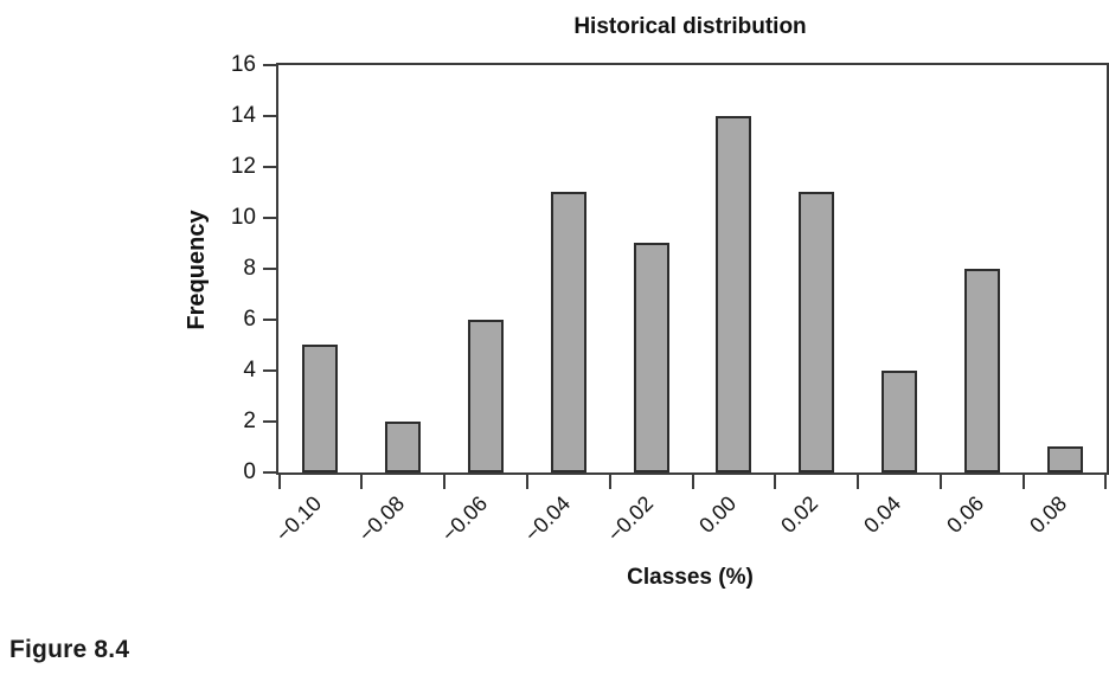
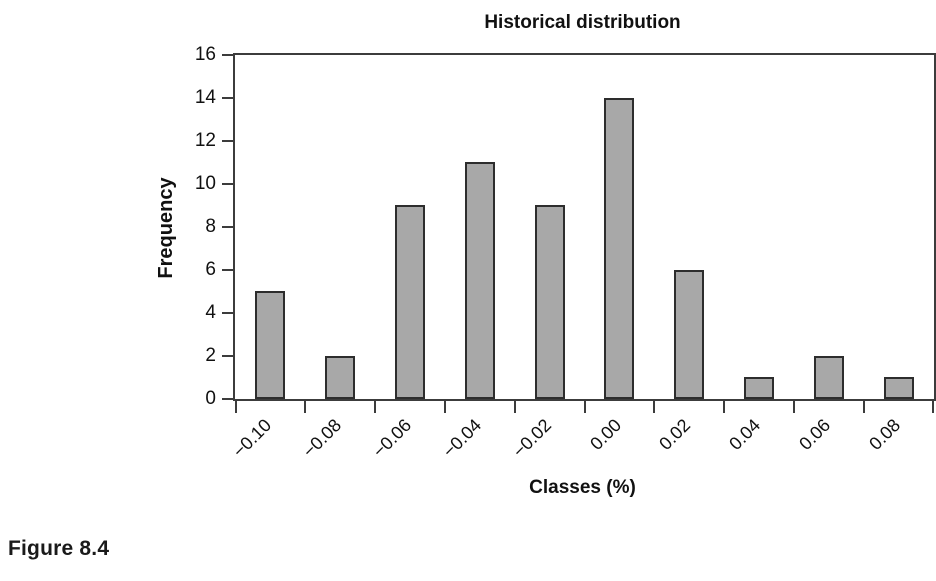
−0.06: 6 -> 9
0.02: 11 -> 6
0.04: 4 -> 1
0.06: 8 -> 2
